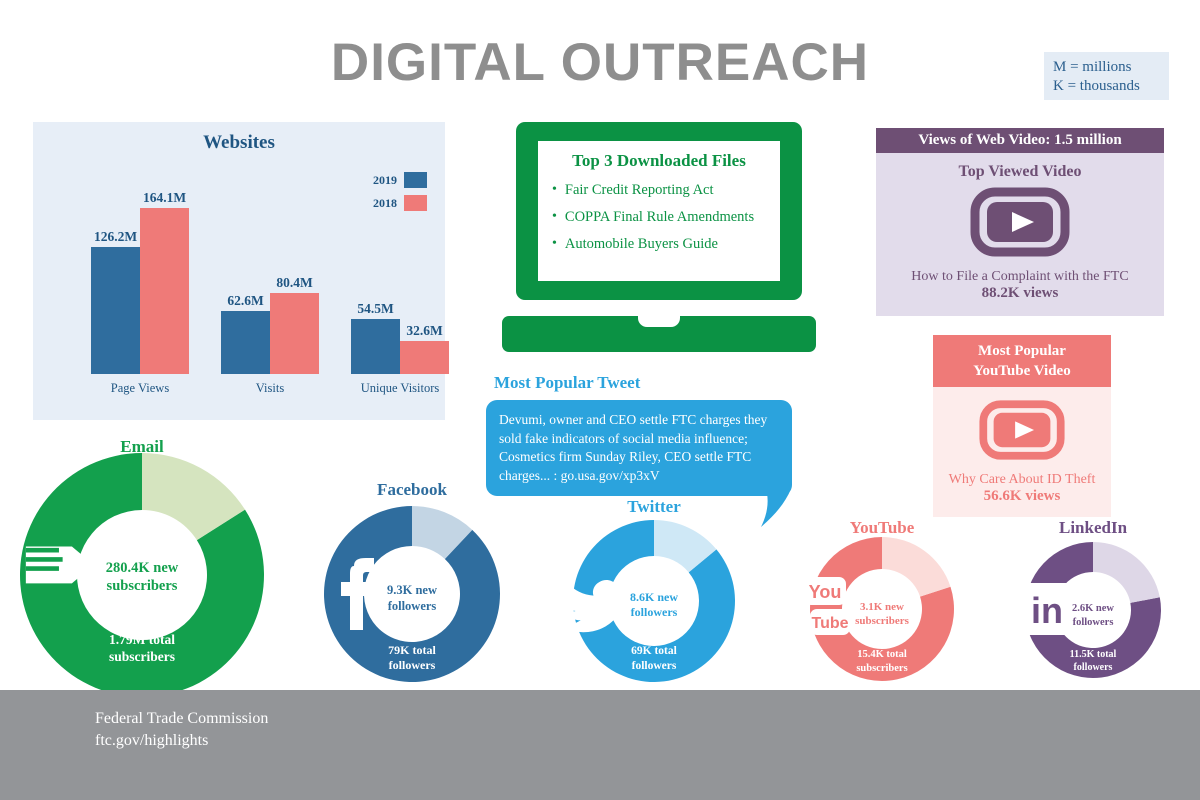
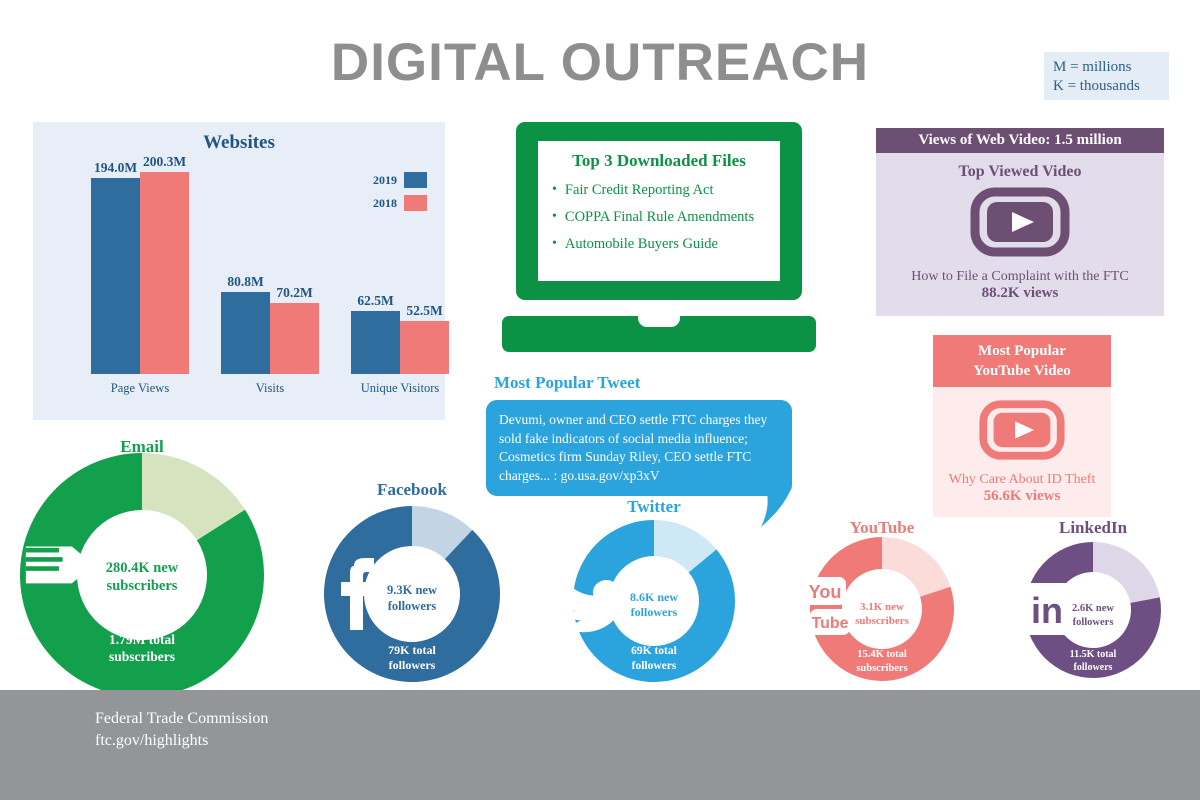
2019/Page Views: 126.2M -> 194.0M
2018/Page Views: 164.1M -> 200.3M
2019/Visits: 62.6M -> 80.8M
2018/Visits: 80.4M -> 70.2M
2019/Unique Visitors: 54.5M -> 62.5M
2018/Unique Visitors: 32.6M -> 52.5M
